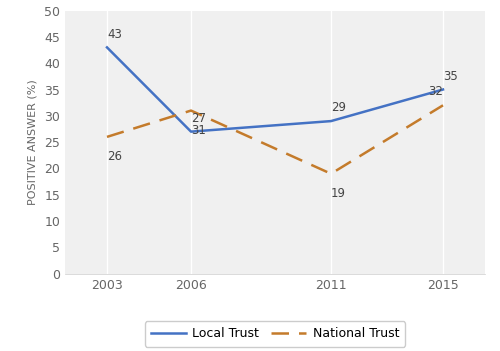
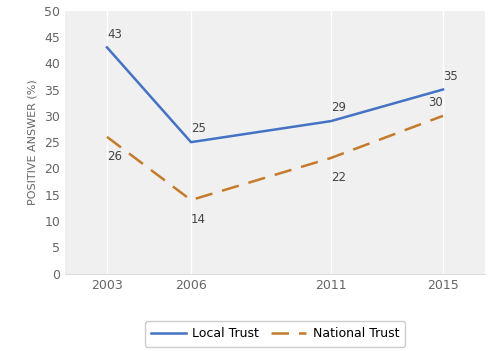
Local Trust/2006: 27 -> 25
National Trust/2006: 31 -> 14
National Trust/2011: 19 -> 22
National Trust/2015: 32 -> 30
